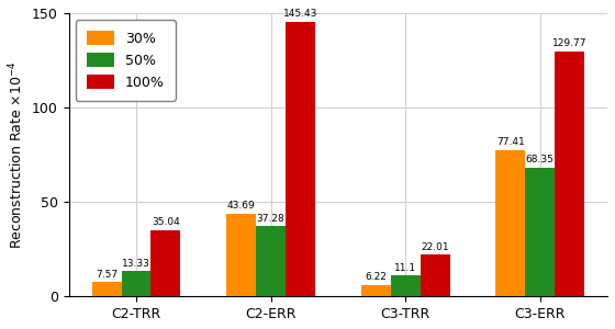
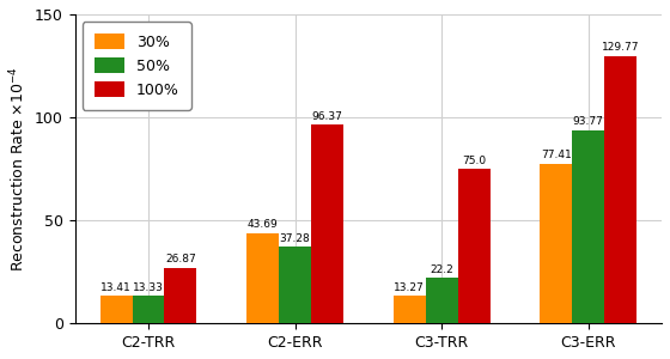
30%/C2-TRR: 7.57 -> 13.41
100%/C2-TRR: 35.04 -> 26.87
100%/C2-ERR: 145.43 -> 96.37
30%/C3-TRR: 6.22 -> 13.27
50%/C3-TRR: 11.1 -> 22.2
100%/C3-TRR: 22.01 -> 75.0
50%/C3-ERR: 68.35 -> 93.77
